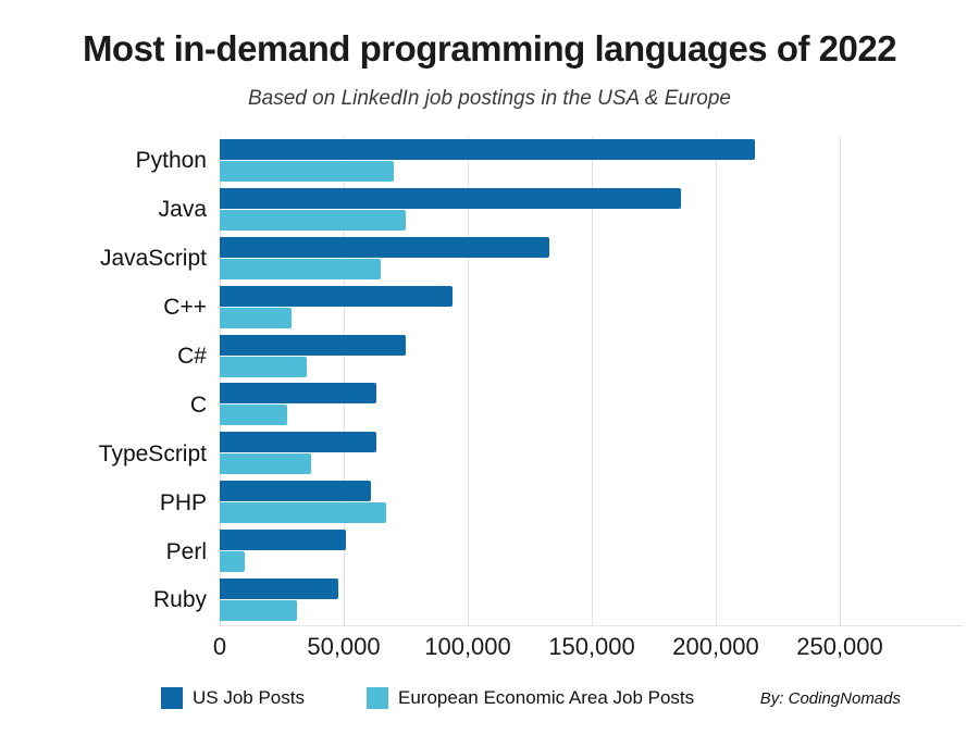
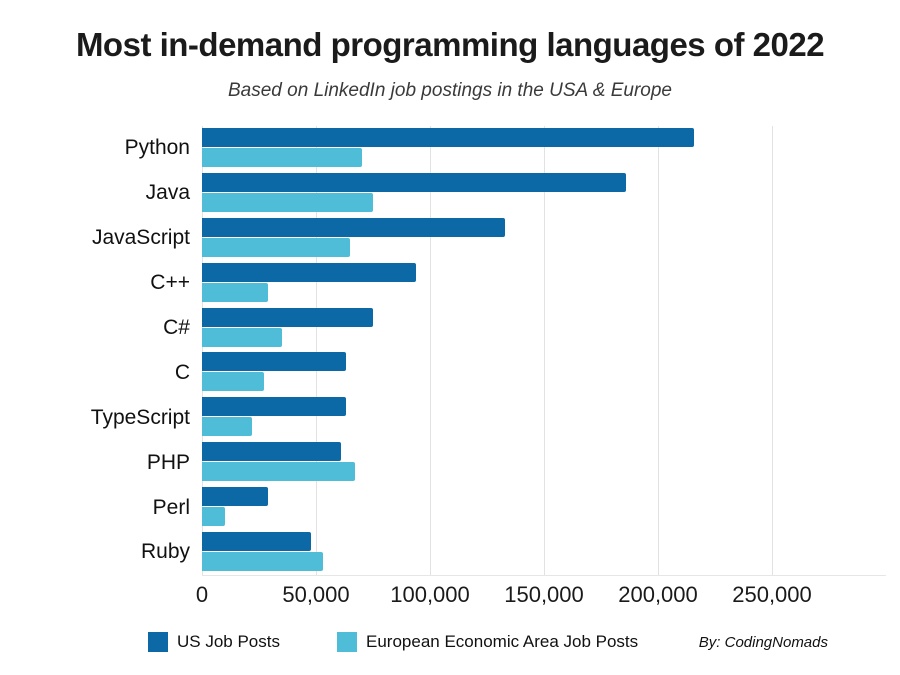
European Economic Area Job Posts/TypeScript: 37000 -> 22000
US Job Posts/Perl: 51000 -> 29000
European Economic Area Job Posts/Ruby: 31000 -> 53000
